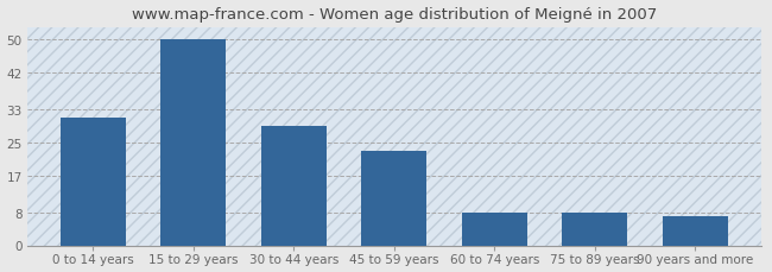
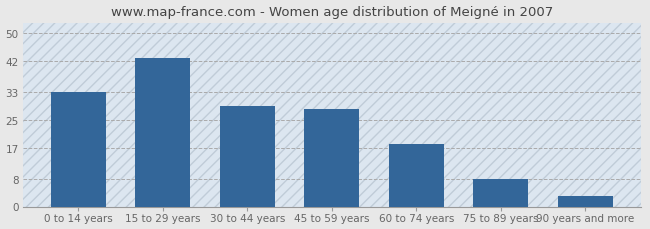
0 to 14 years: 31 -> 33
15 to 29 years: 50 -> 43
45 to 59 years: 23 -> 28
60 to 74 years: 8 -> 18
90 years and more: 7 -> 3
